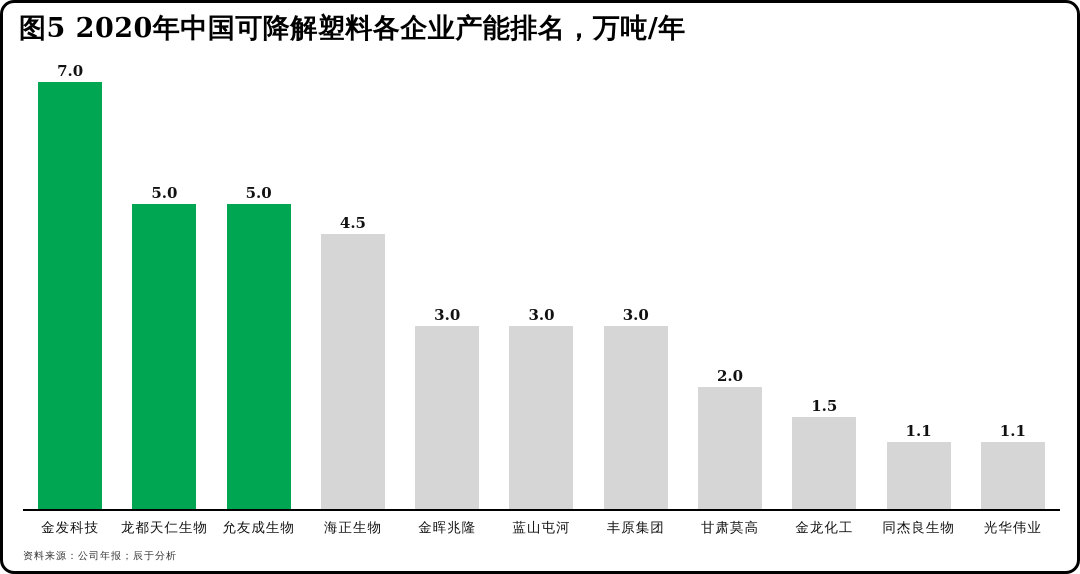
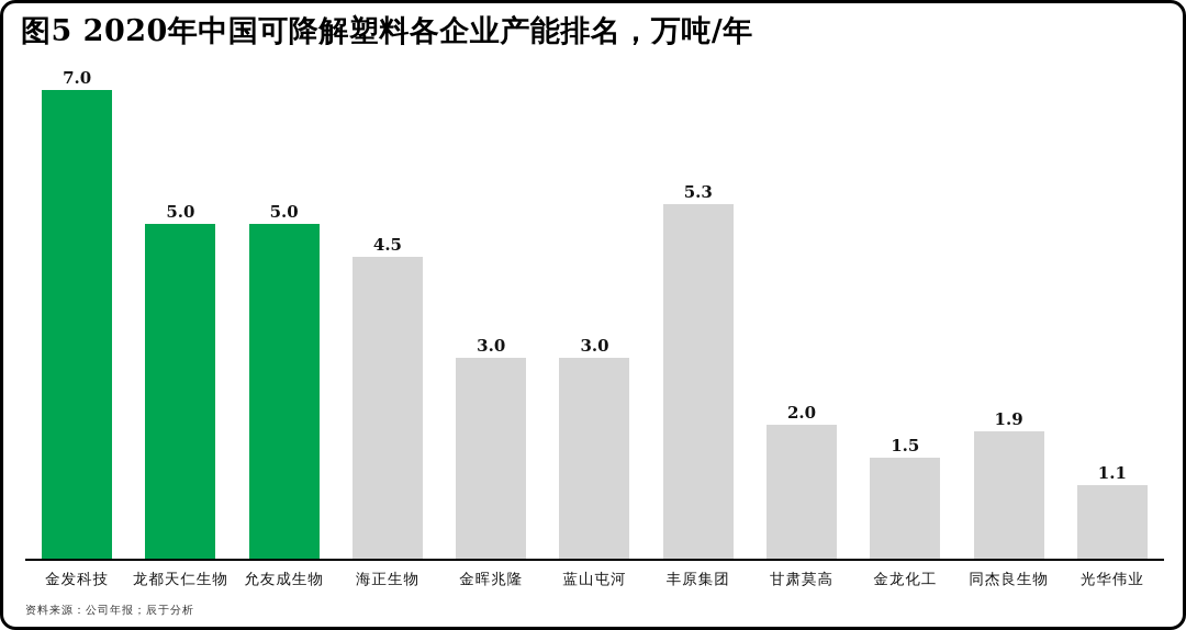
丰原集团: 3.0 -> 5.3
同杰良生物: 1.1 -> 1.9
